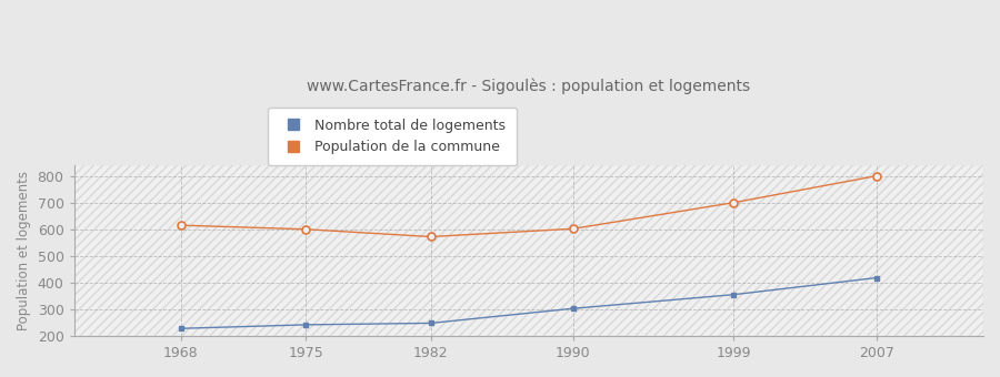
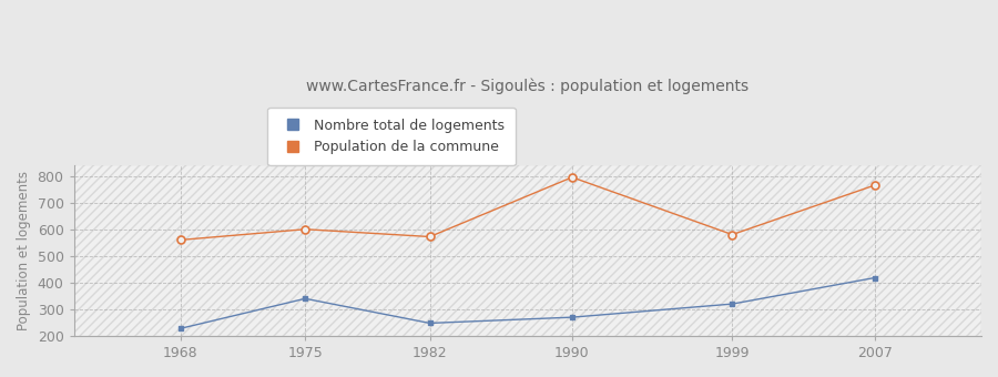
Population de la commune/1968: 615 -> 560
Nombre total de logements/1975: 242 -> 340
Nombre total de logements/1990: 303 -> 270
Population de la commune/1990: 602 -> 795
Nombre total de logements/1999: 355 -> 320
Population de la commune/1999: 700 -> 580
Population de la commune/2007: 800 -> 765
